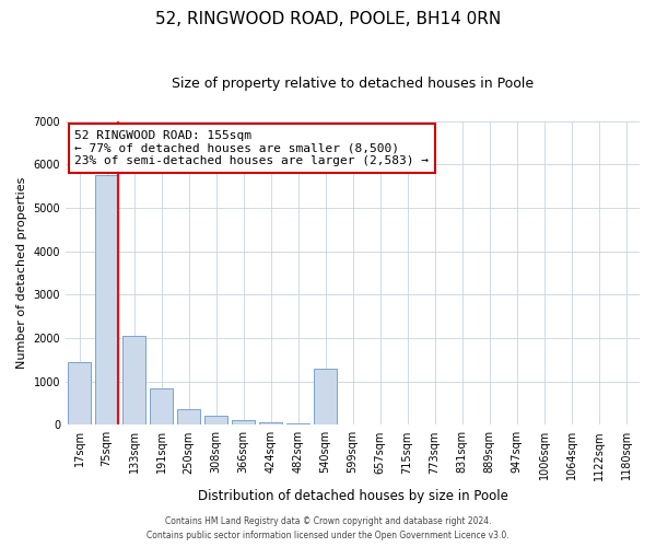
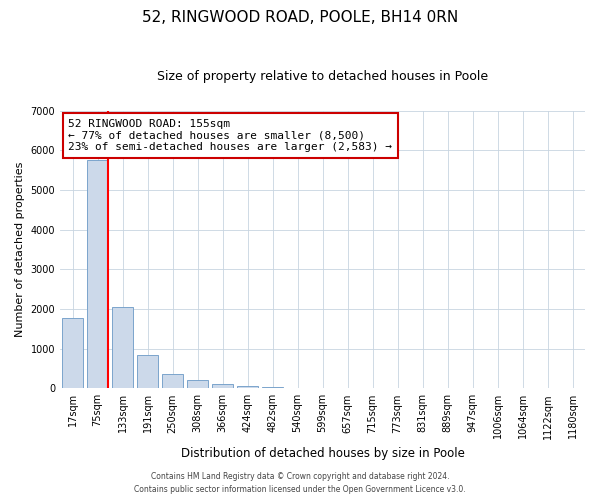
17sqm: 1450 -> 1780
540sqm: 1300 -> 20
